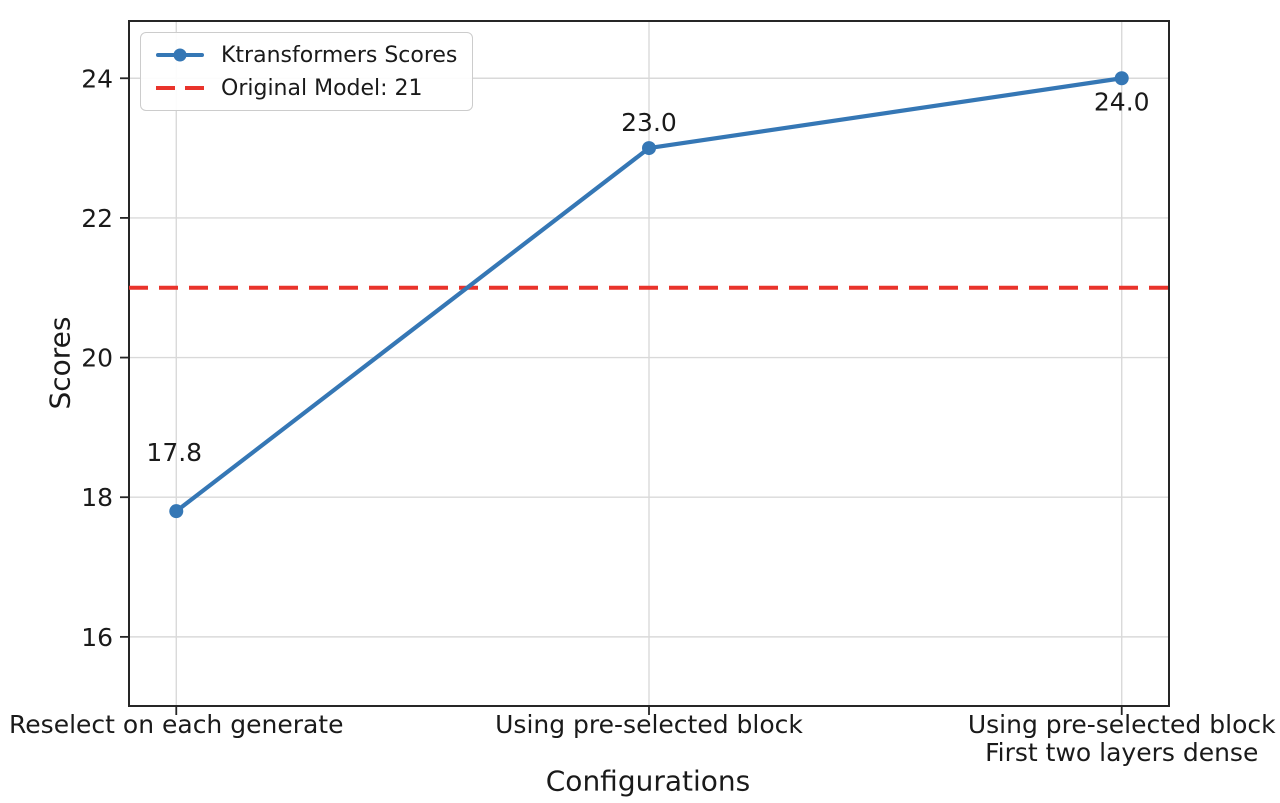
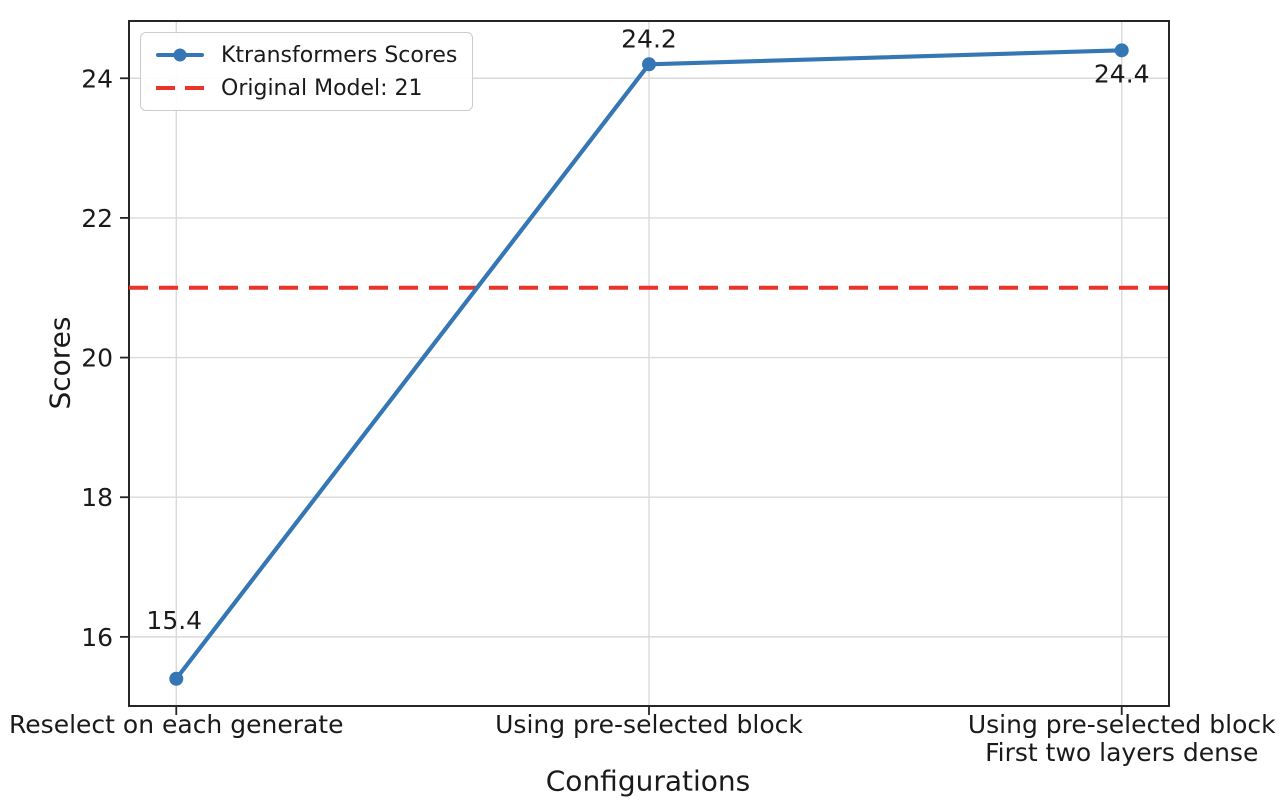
Reselect on each generate: 17.8 -> 15.4
Using pre-selected block: 23.0 -> 24.2
Using pre-selected block First two layers dense: 24.0 -> 24.4
